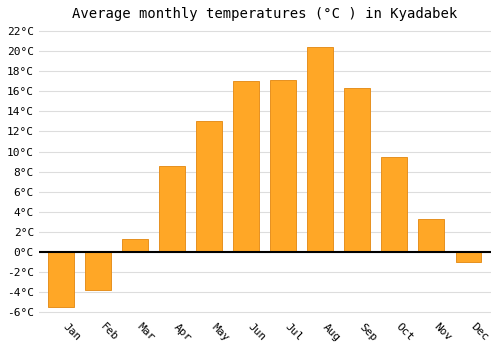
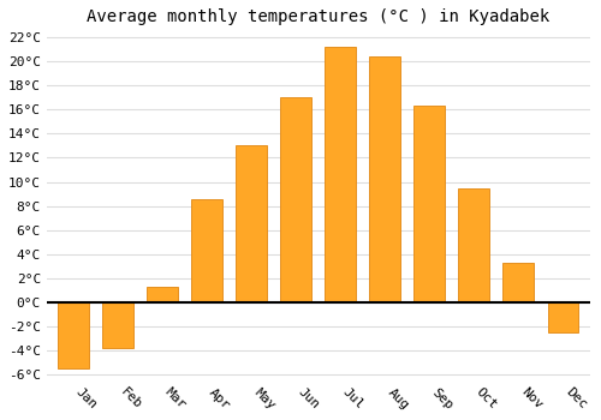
Jul: 17.1°C -> 21.2°C
Dec: -1.0°C -> -2.5°C
